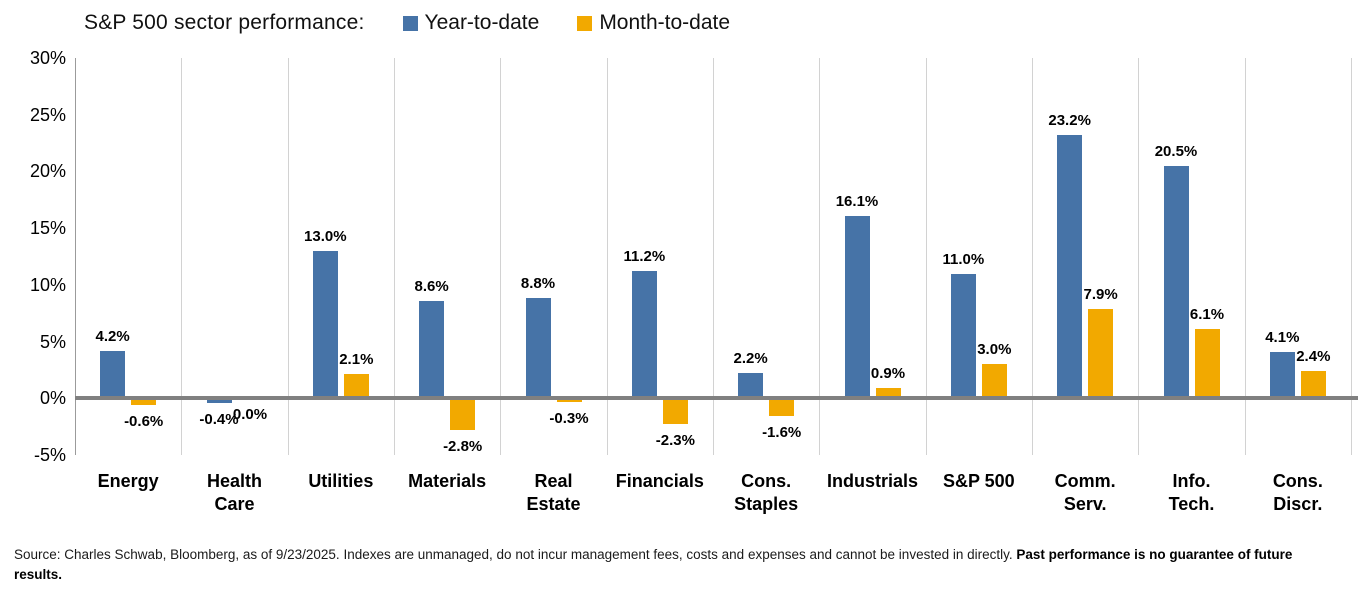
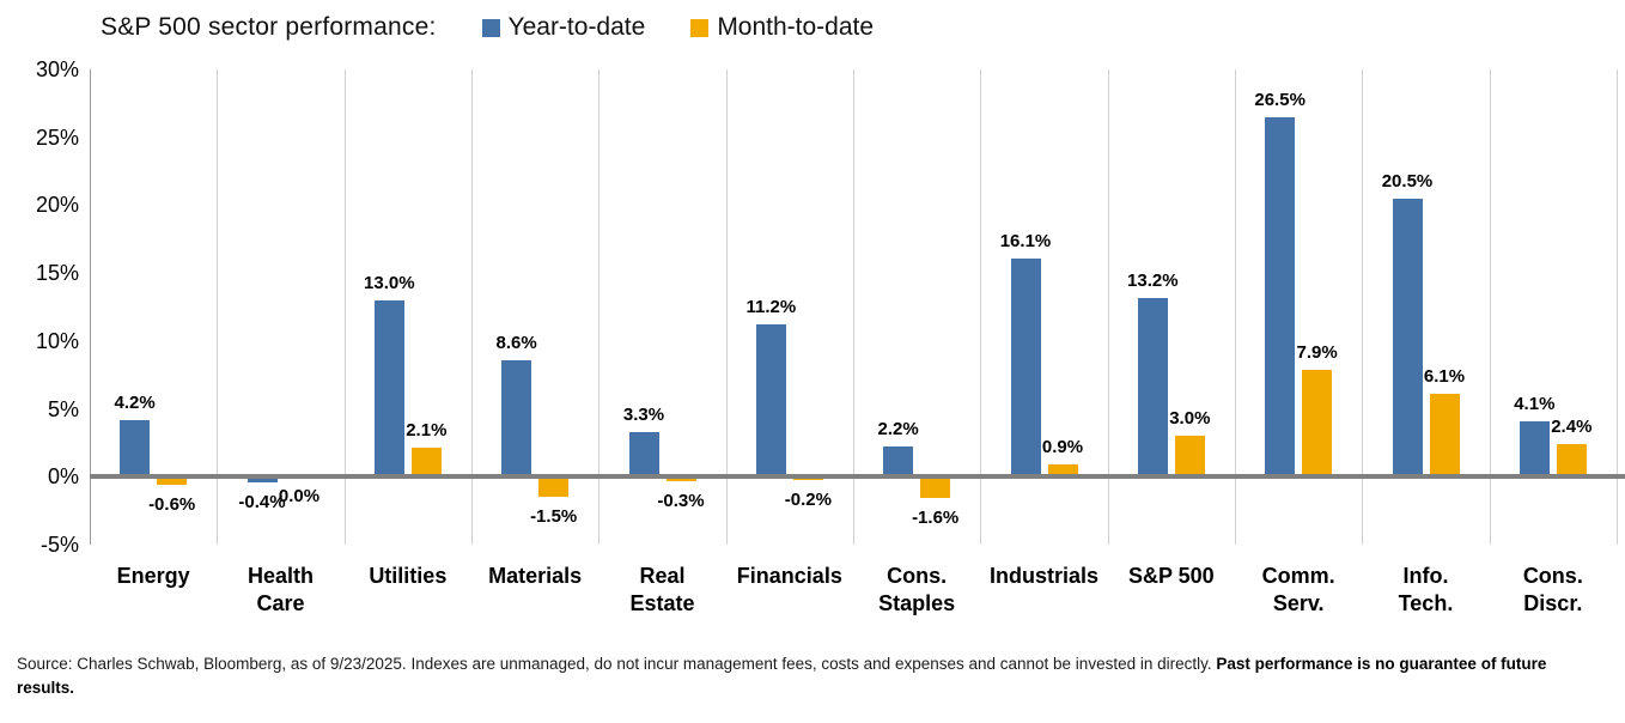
Month-to-date/Materials: -2.8% -> -1.5%
Year-to-date/Real Estate: 8.8% -> 3.3%
Month-to-date/Financials: -2.3% -> -0.2%
Year-to-date/S&P 500: 11.0% -> 13.2%
Year-to-date/Comm. Serv.: 23.2% -> 26.5%
